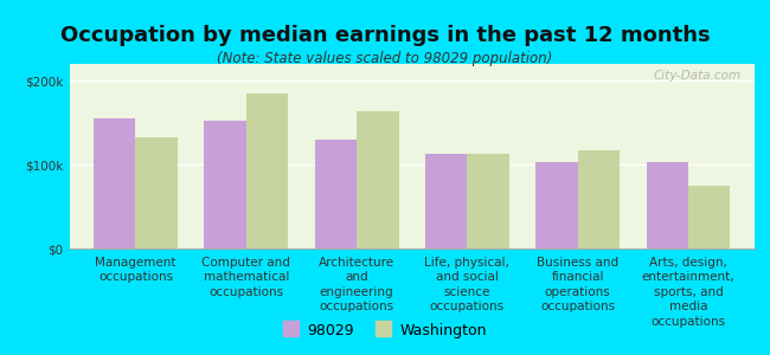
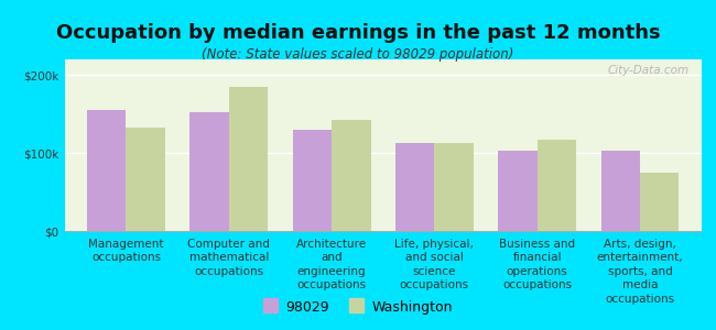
Washington/Architecture and engineering occupations: $164k -> $143k
